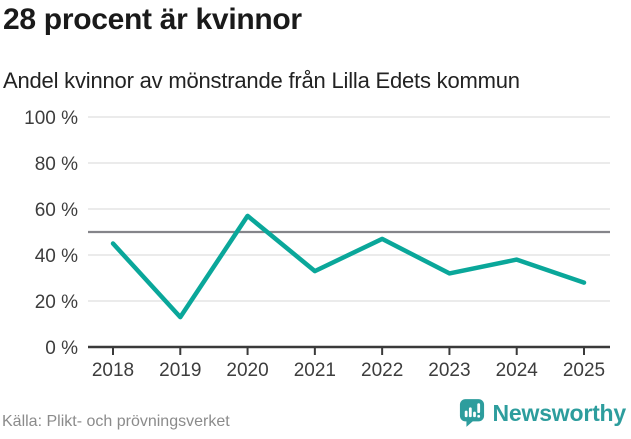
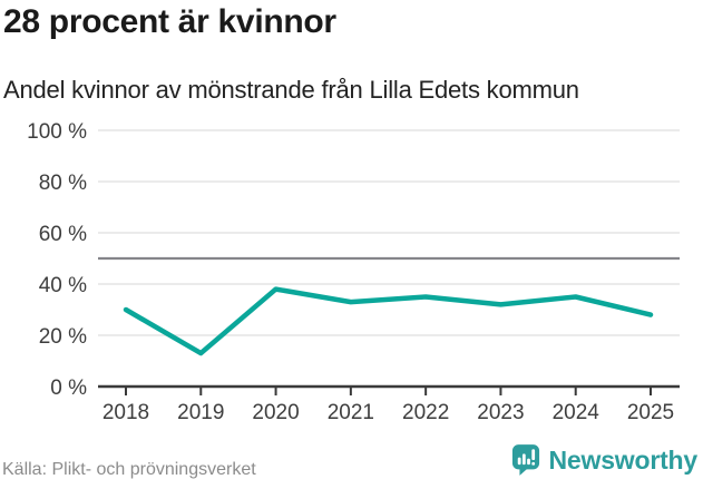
2018: 45% -> 30%
2020: 57% -> 38%
2022: 47% -> 35%
2024: 38% -> 35%
